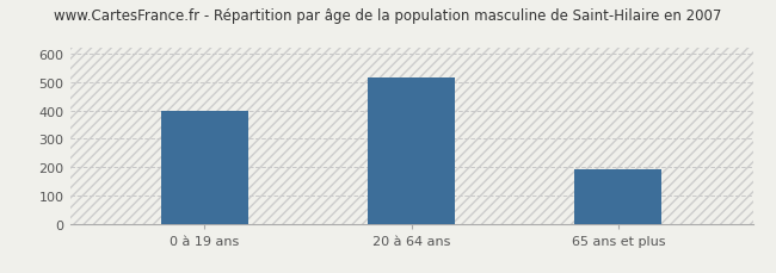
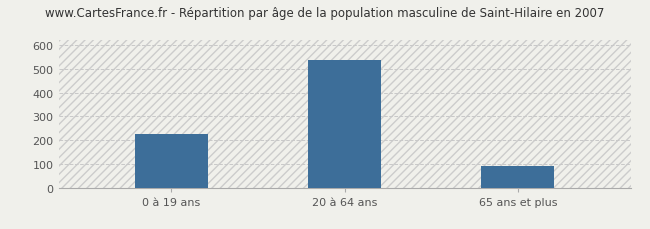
0 à 19 ans: 400 -> 224
20 à 64 ans: 515 -> 537
65 ans et plus: 190 -> 92
